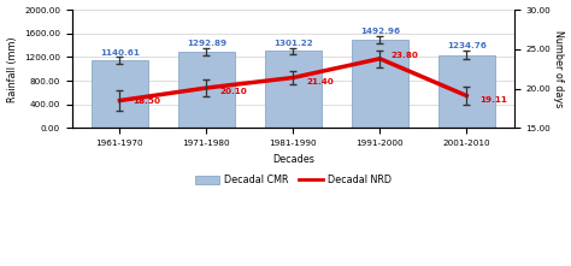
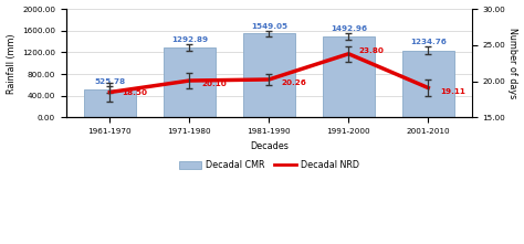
Decadal CMR/1961-1970: 1140.61 -> 525.78
Decadal CMR/1981-1990: 1301.22 -> 1549.05
Decadal NRD/1981-1990: 21.40 -> 20.26
